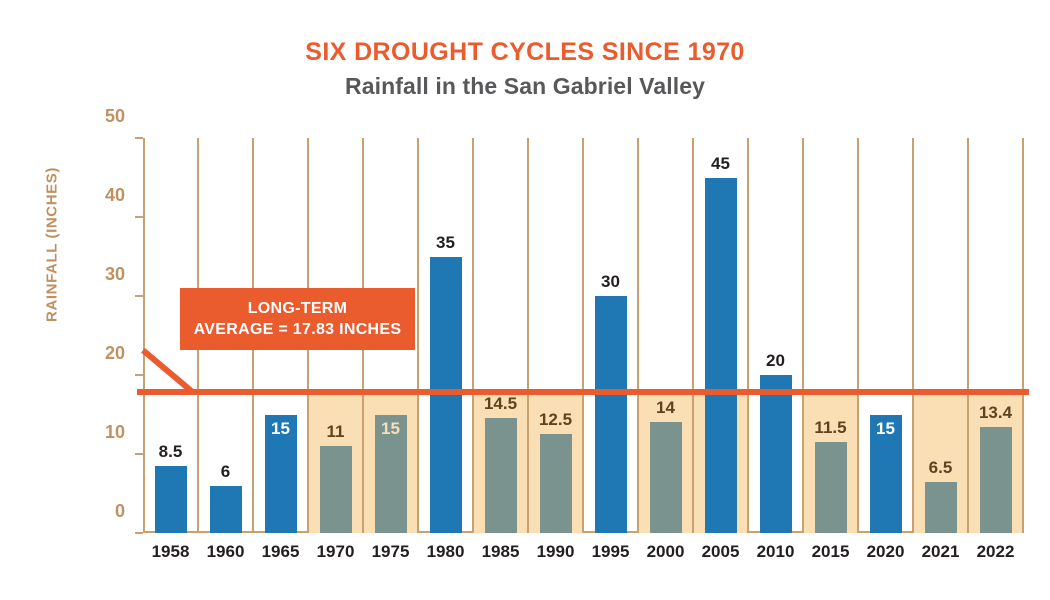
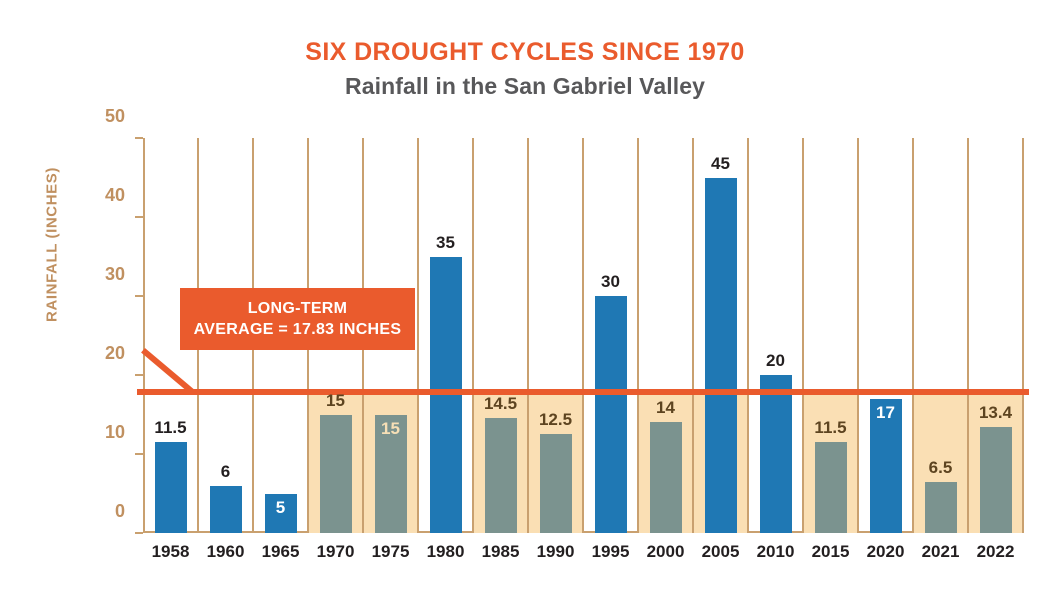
1958: 8.5 -> 11.5
1965: 15 -> 5
1970: 11 -> 15
2020: 15 -> 17
